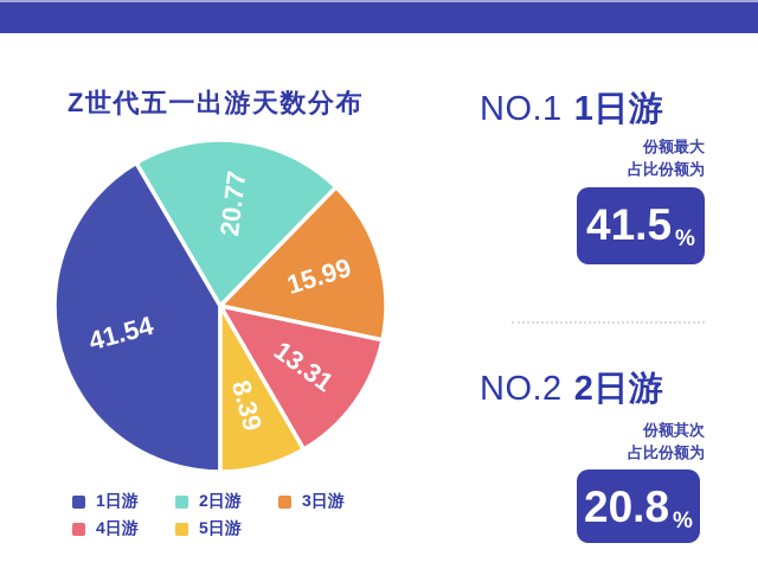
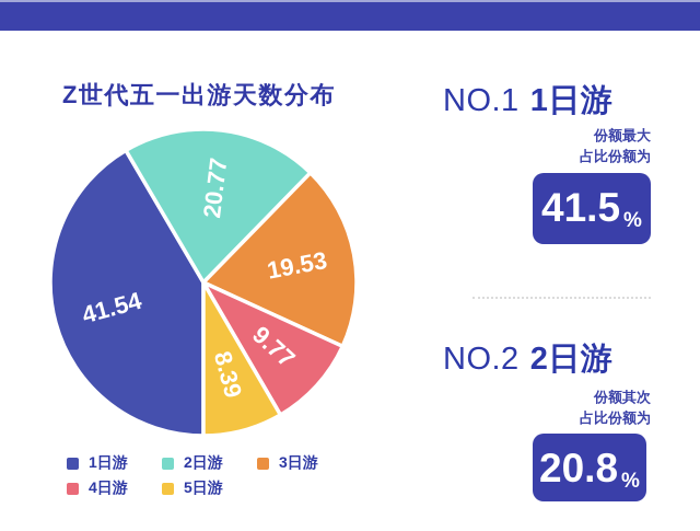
3日游: 15.99 -> 19.53
4日游: 13.31 -> 9.77
